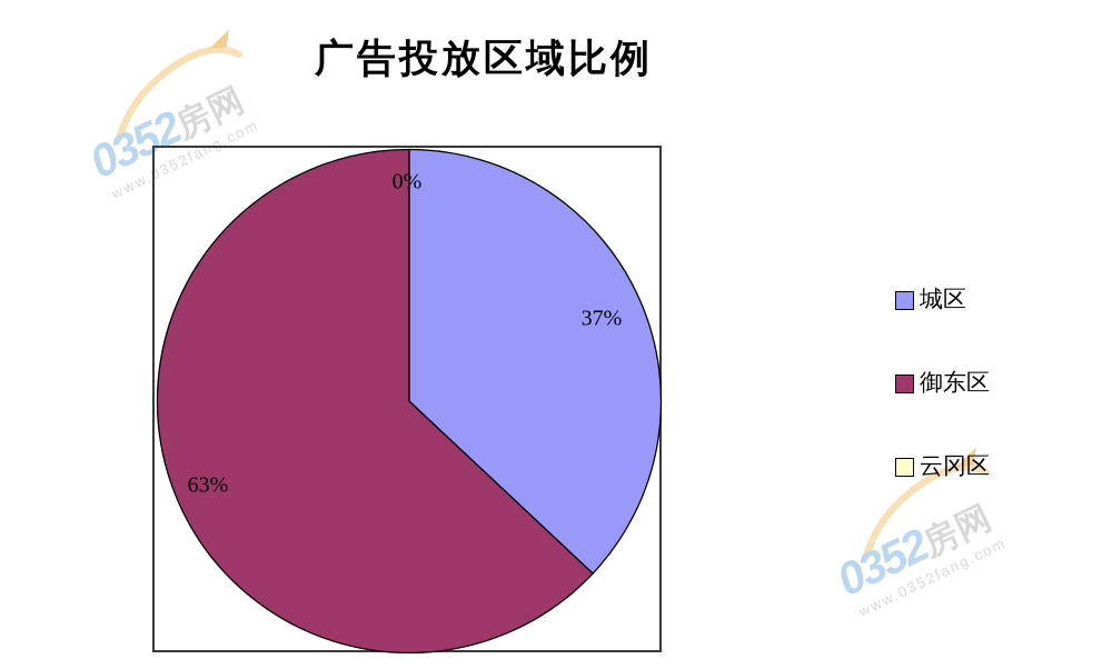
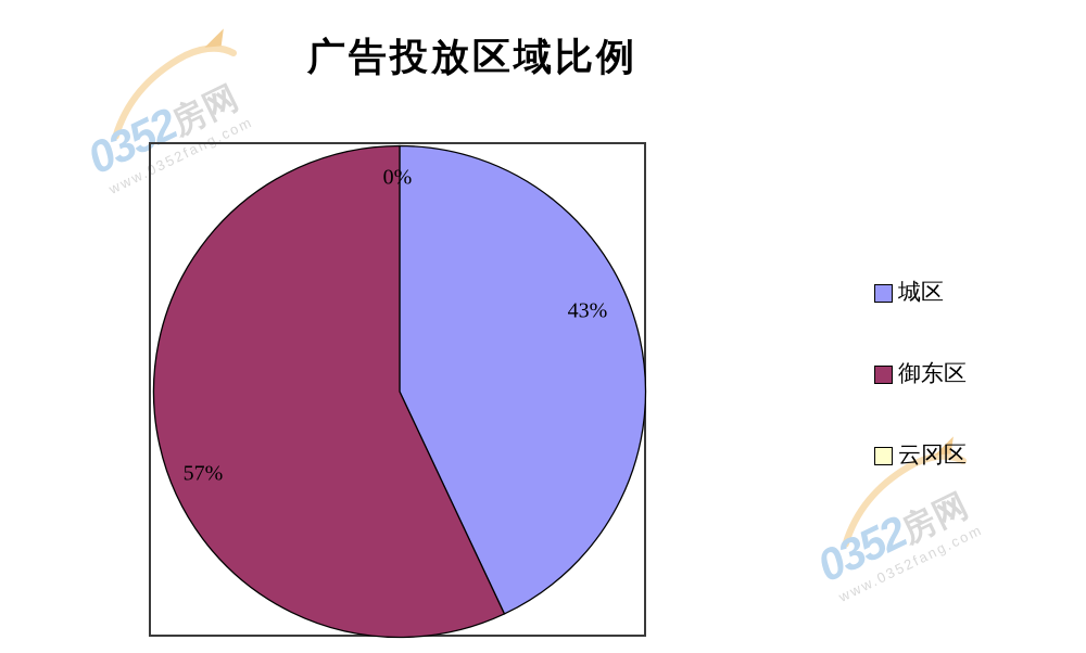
城区: 37% -> 43%
御东区: 63% -> 57%
